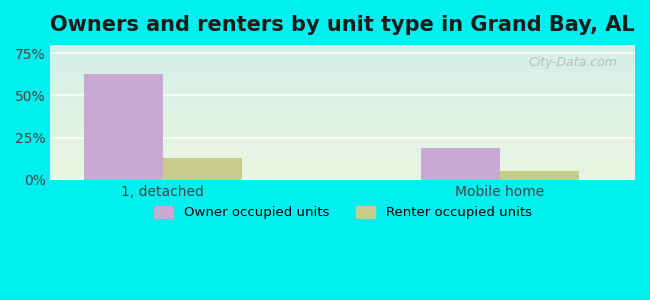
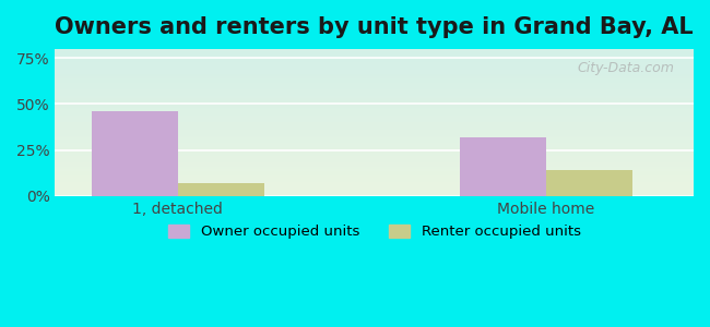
Owner occupied units/1, detached: 63% -> 46%
Renter occupied units/1, detached: 13% -> 7%
Owner occupied units/Mobile home: 19% -> 32%
Renter occupied units/Mobile home: 5% -> 14%
